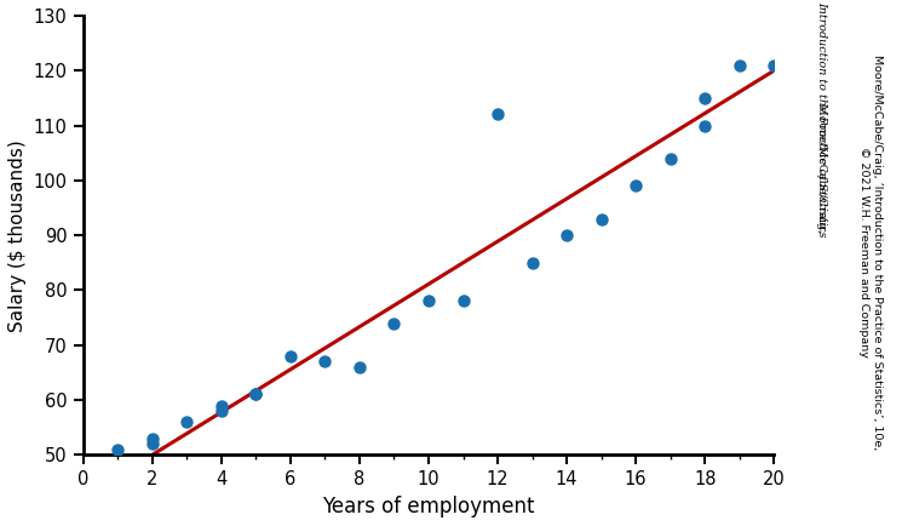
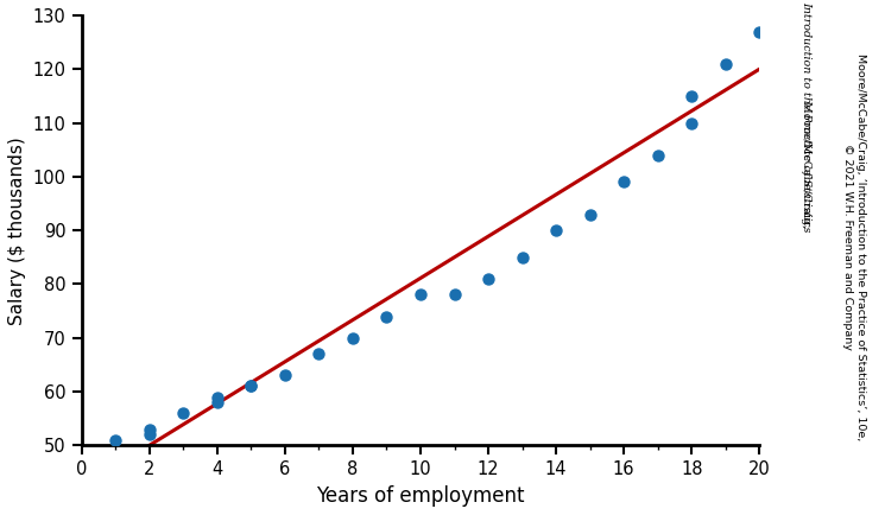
6: 68 -> 63
8: 66 -> 70
12: 112 -> 81
20: 121 -> 127
